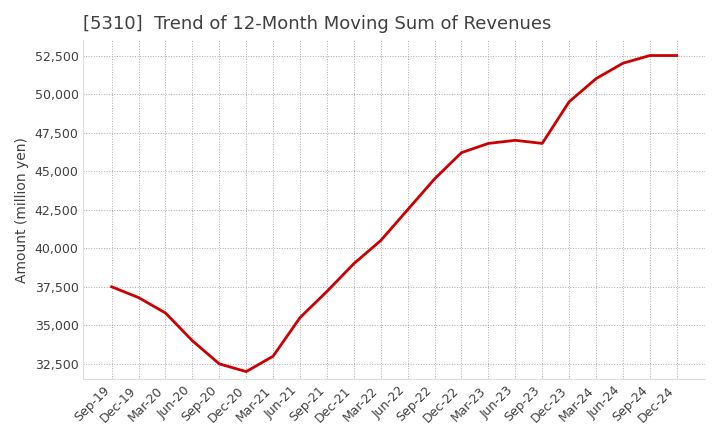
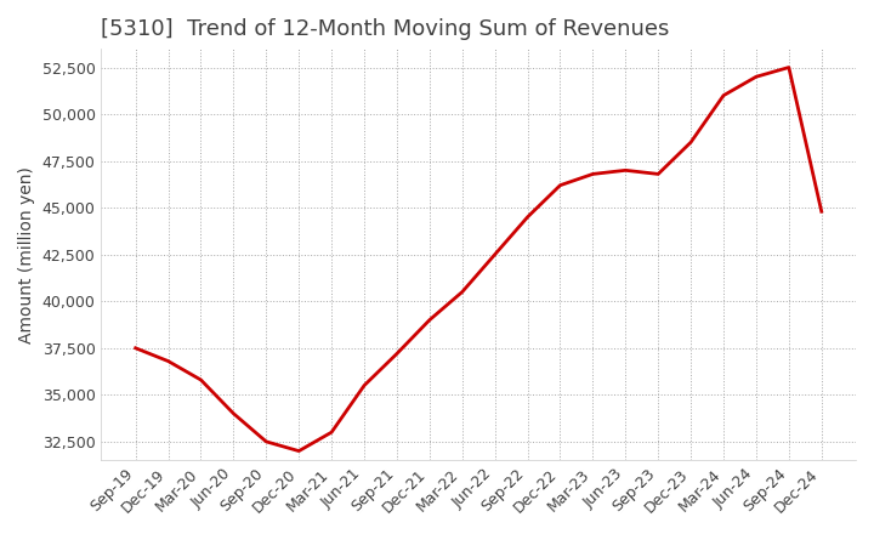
Dec-23: 49,500 -> 48,500
Dec-24: 52,500 -> 44,800
